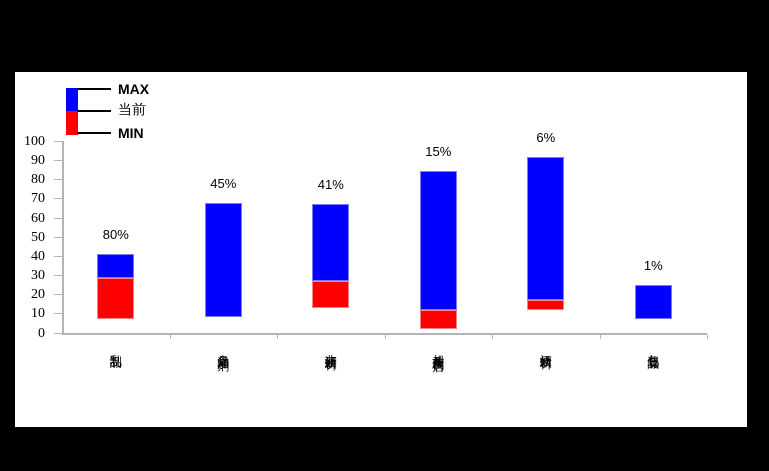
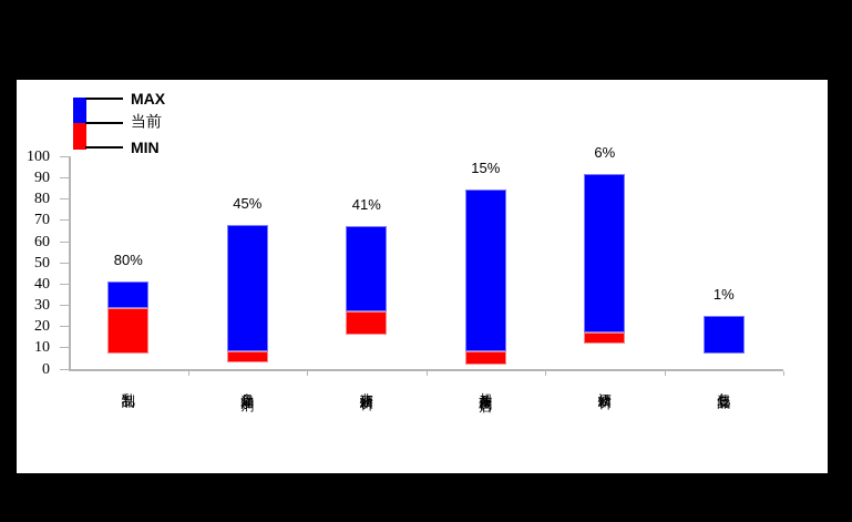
MIN/食品添加剂: 32 -> 3
MIN/非酒精饮料: 13 -> 16
当前/超市及便利店: 12 -> 8
